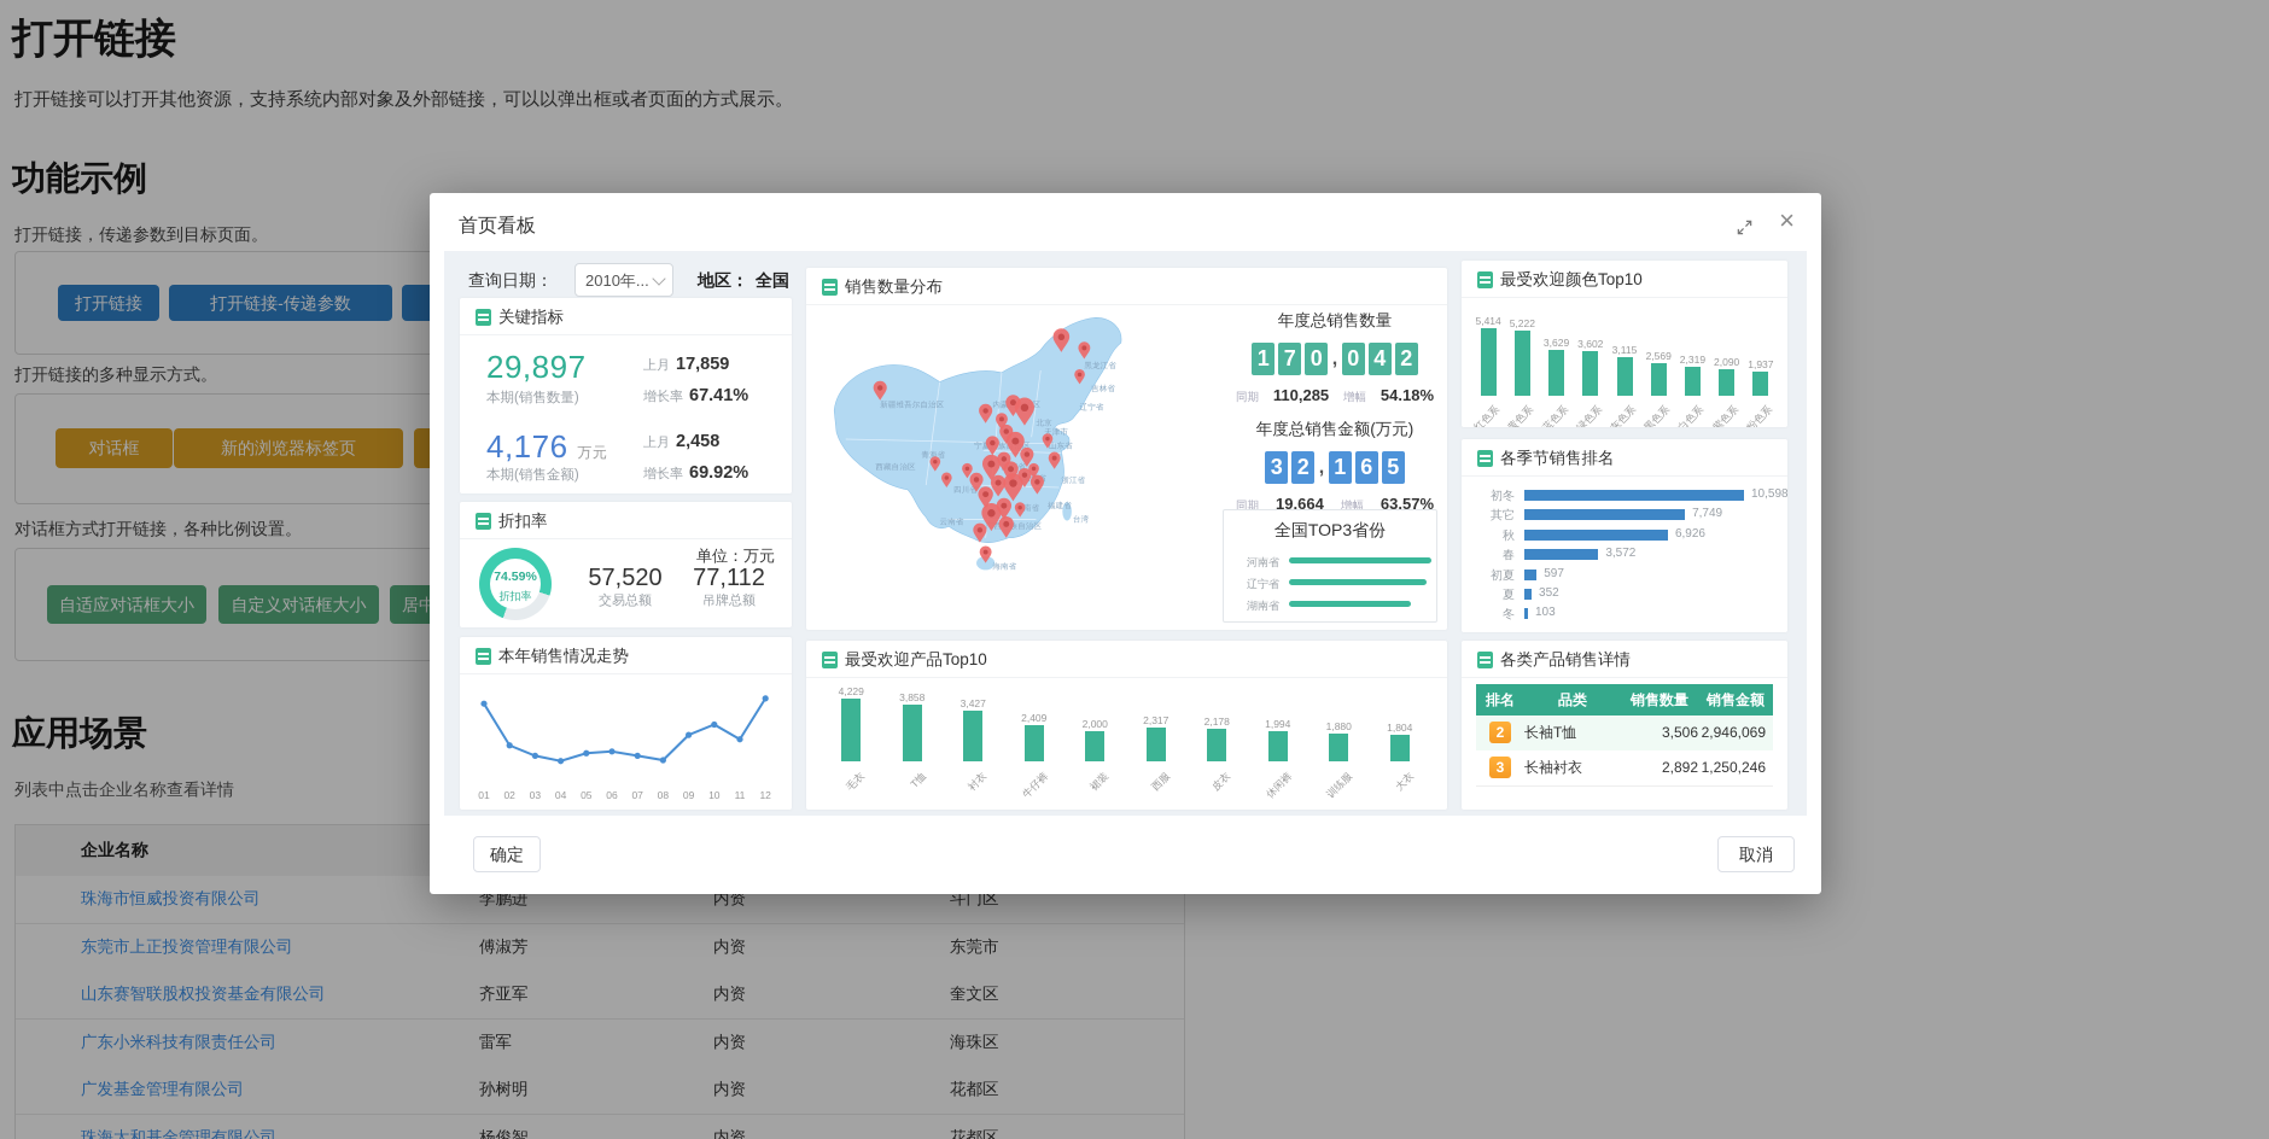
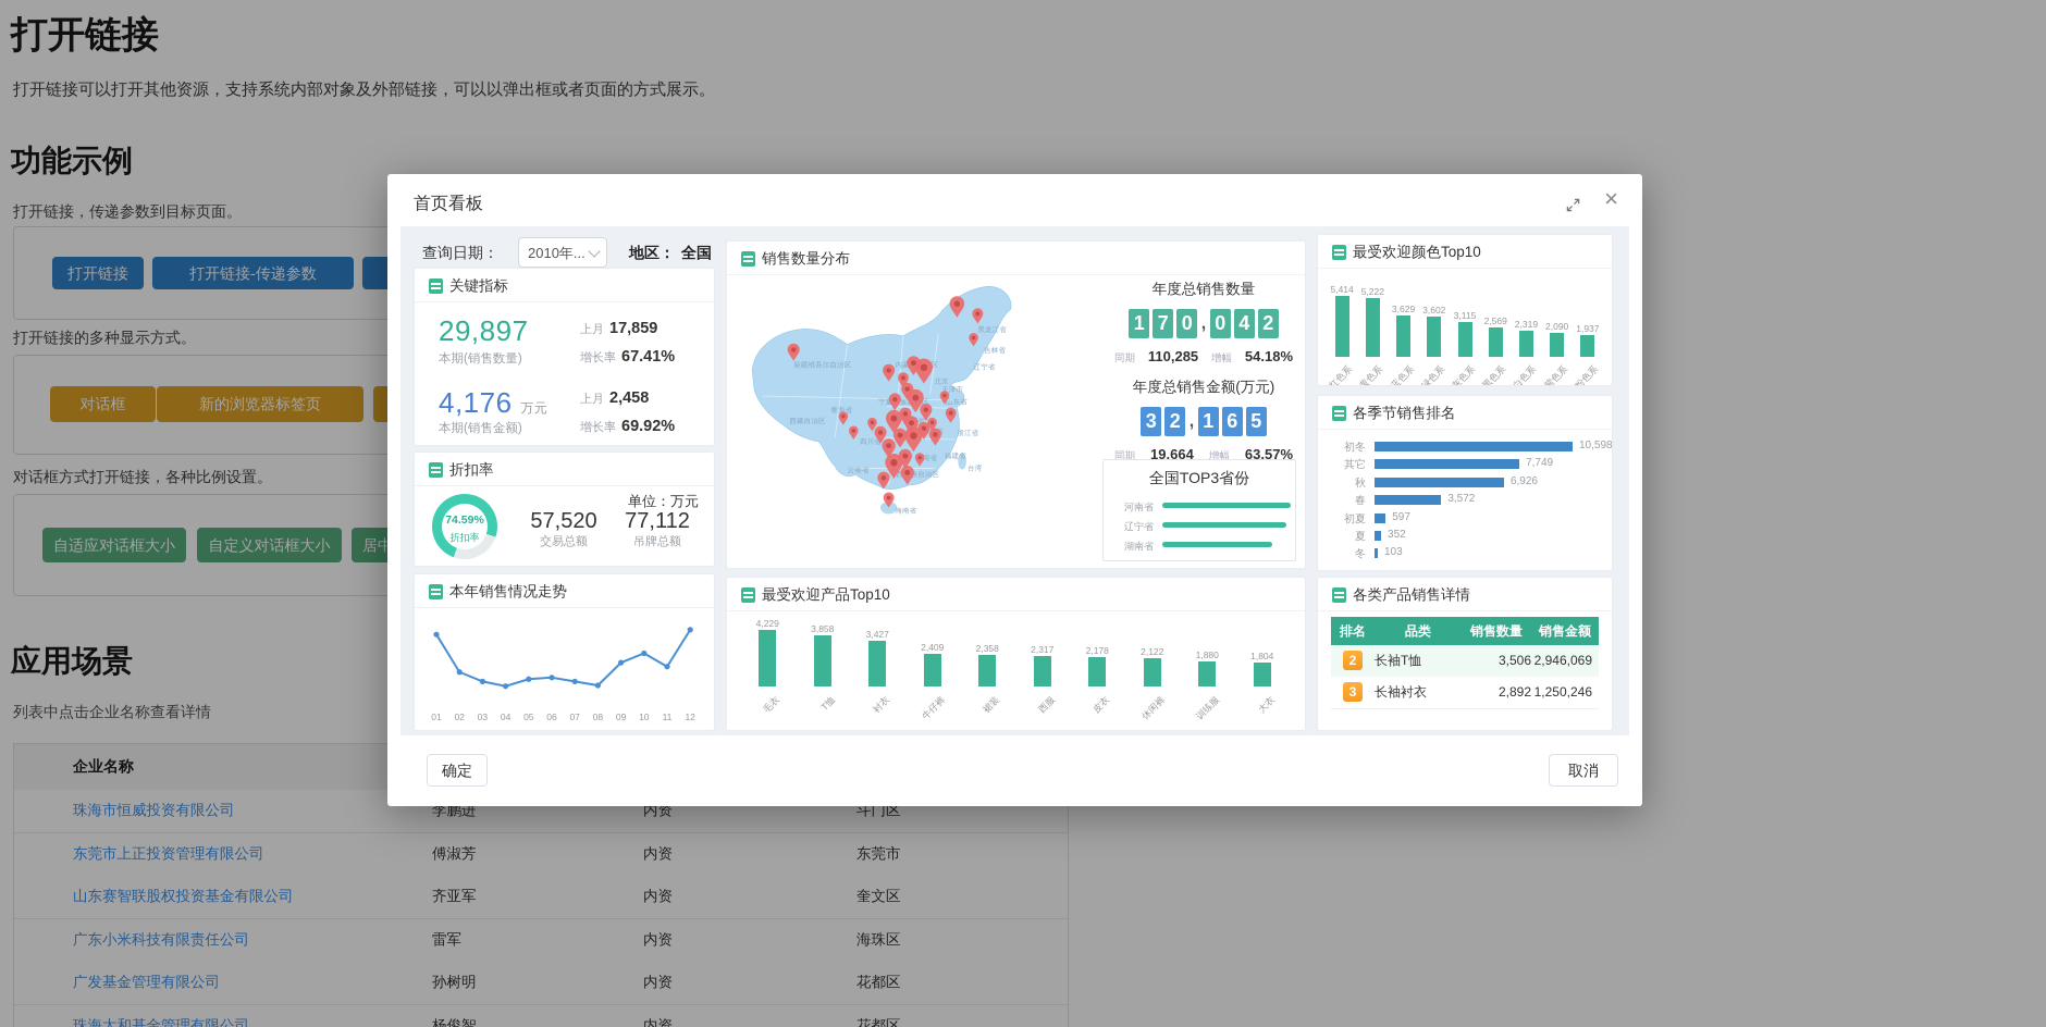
最受欢迎产品Top10/裙装: 2,000 -> 2,358
最受欢迎产品Top10/休闲裤: 1,994 -> 2,122
